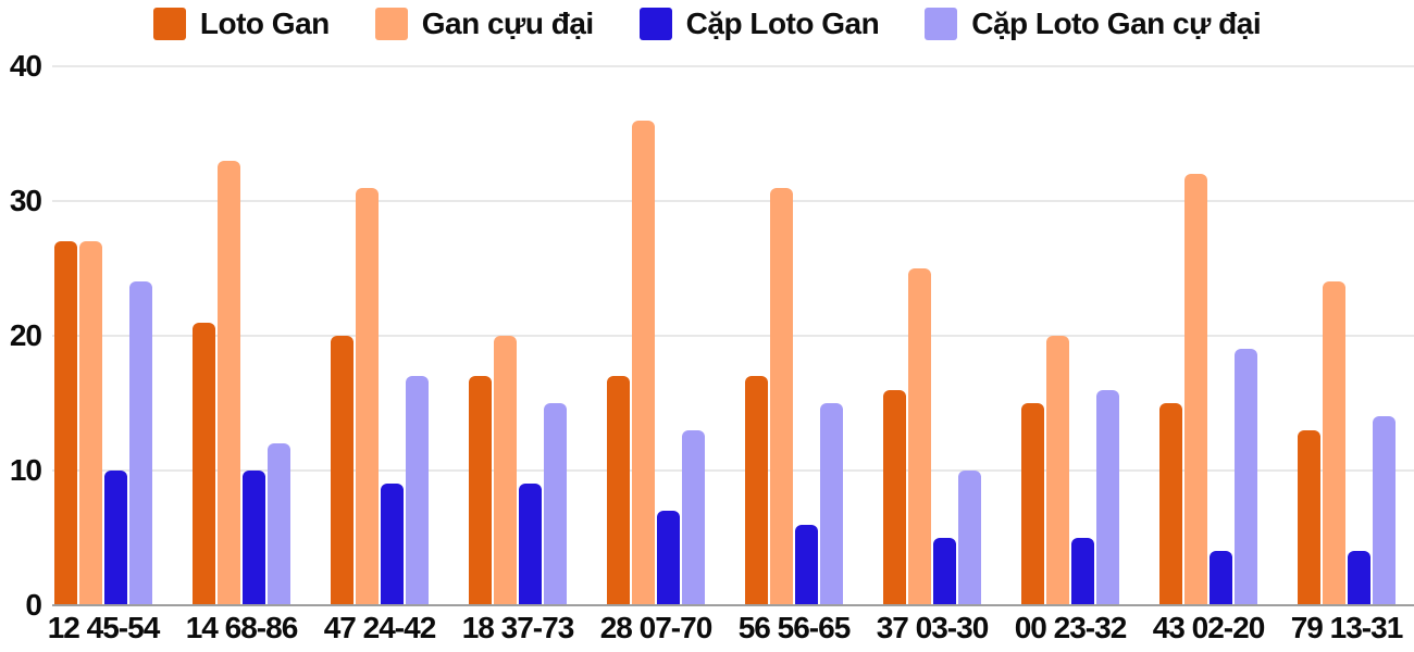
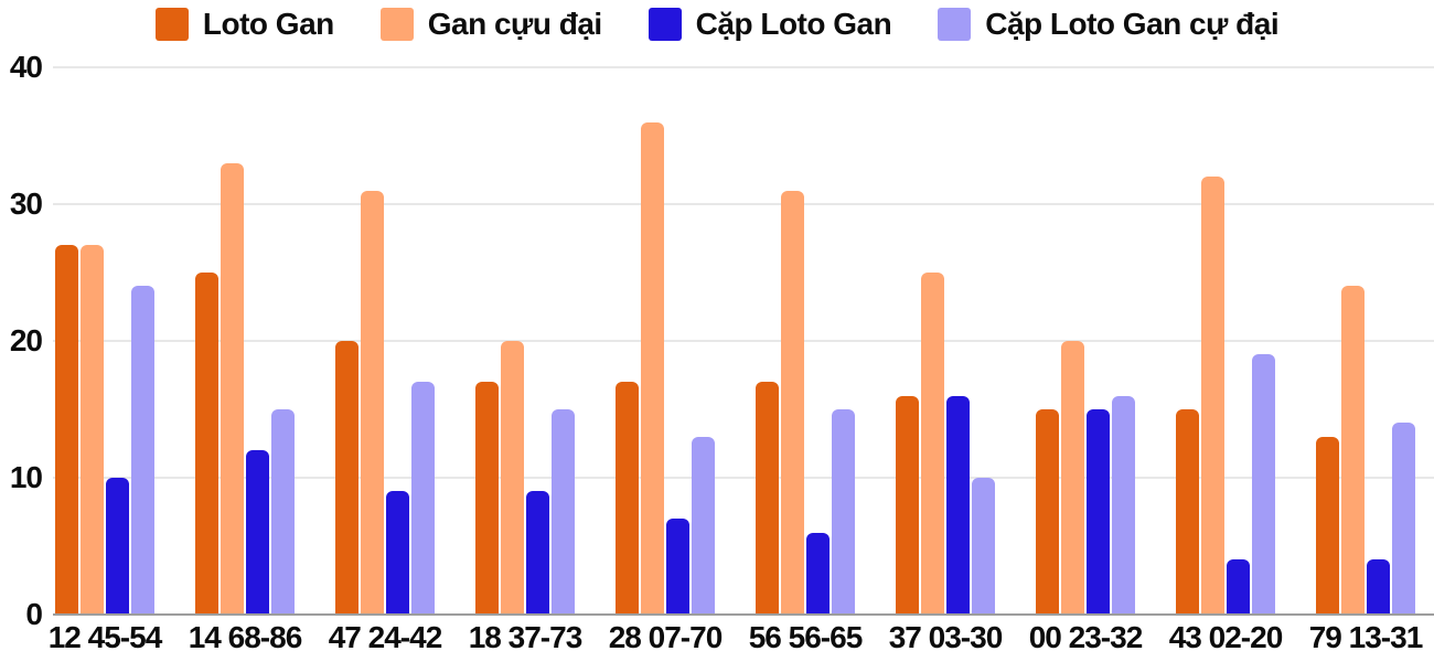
Loto Gan/14 68-86: 21 -> 25
Cặp Loto Gan/14 68-86: 10 -> 12
Cặp Loto Gan cự đại/14 68-86: 12 -> 15
Cặp Loto Gan/37 03-30: 5 -> 16
Cặp Loto Gan/00 23-32: 5 -> 15
